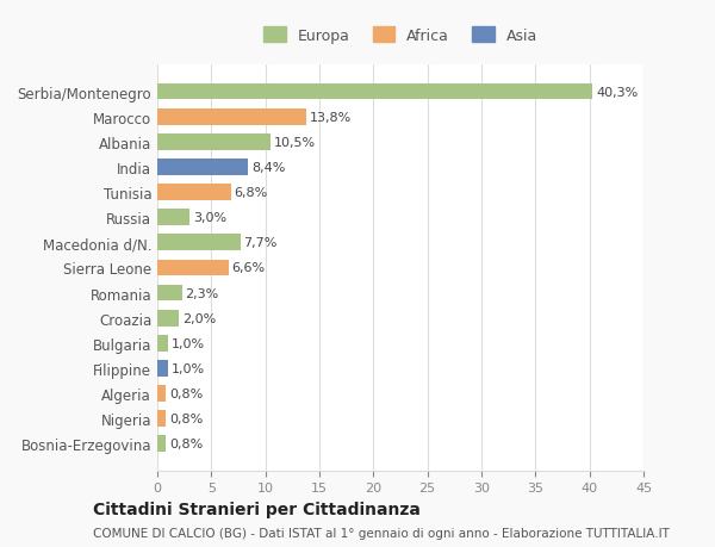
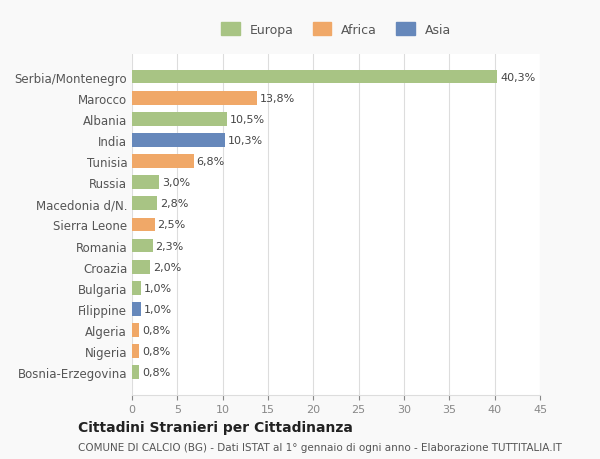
India: 8,4% -> 10,3%
Macedonia d/N.: 7,7% -> 2,8%
Sierra Leone: 6,6% -> 2,5%
